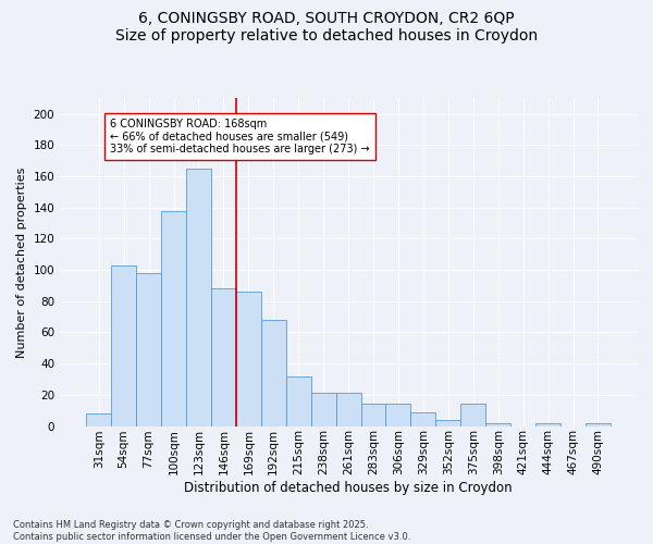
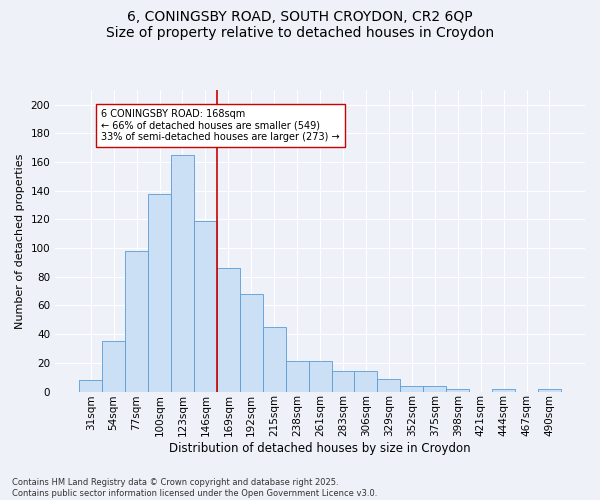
54sqm: 103 -> 35
146sqm: 88 -> 119
215sqm: 32 -> 45
375sqm: 14 -> 4
